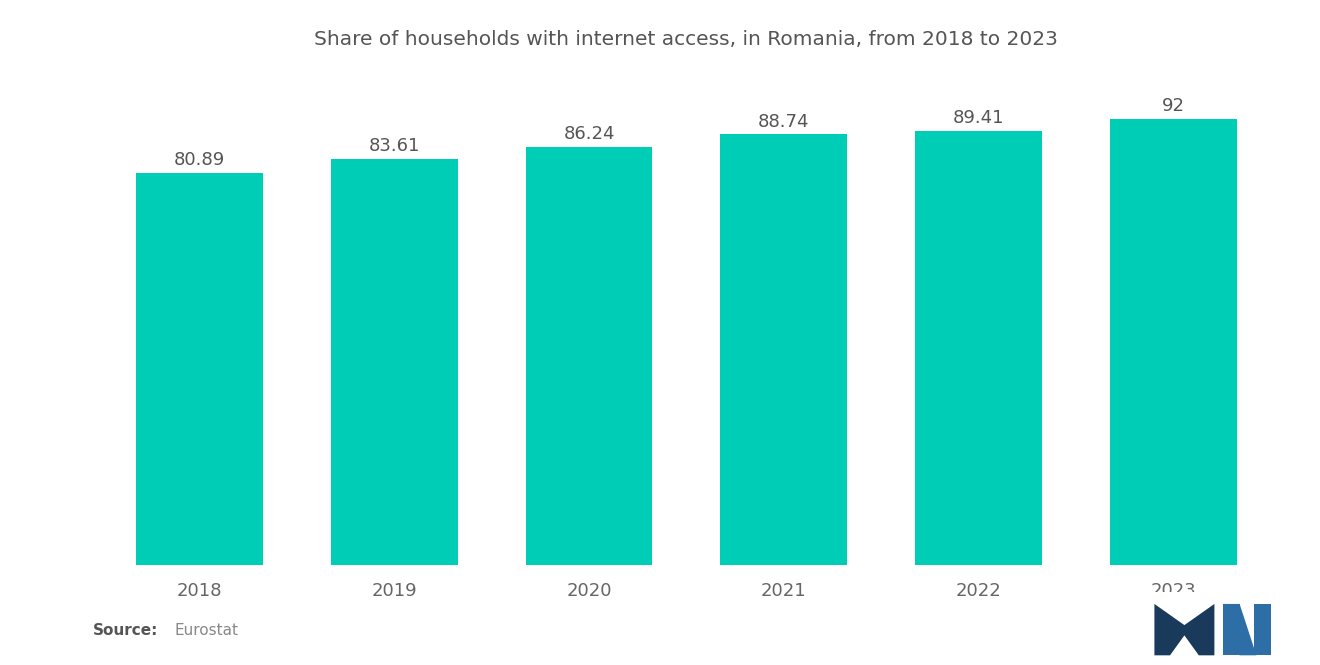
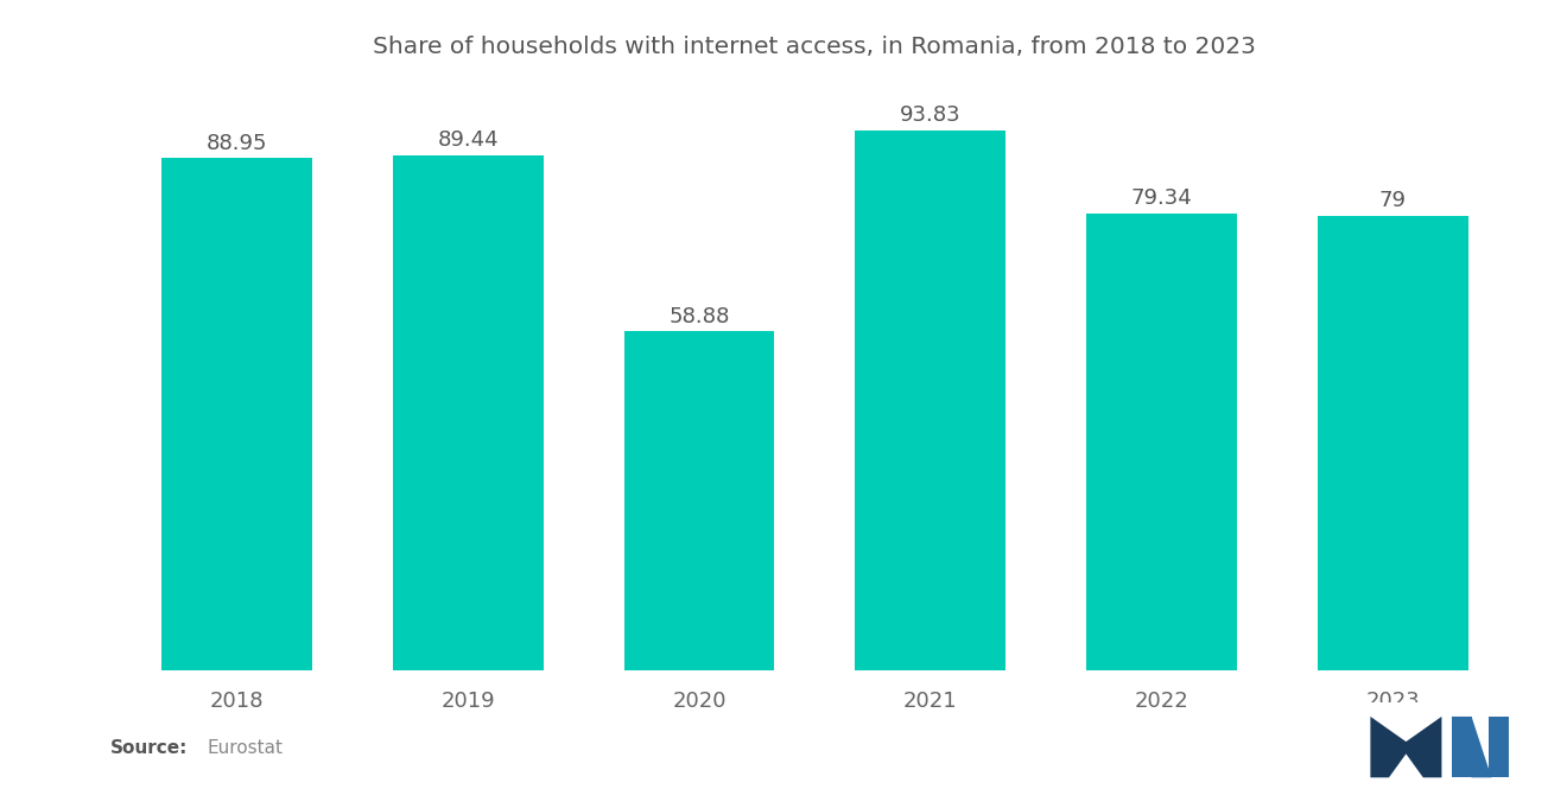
2018: 80.89 -> 88.95
2019: 83.61 -> 89.44
2020: 86.24 -> 58.88
2021: 88.74 -> 93.83
2022: 89.41 -> 79.34
2023: 92 -> 79
